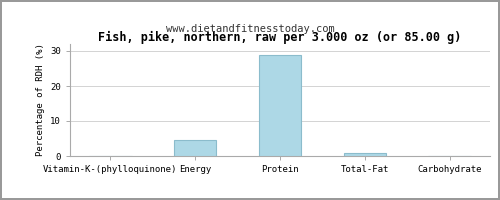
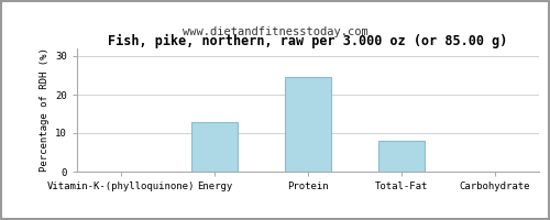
Energy: 4.5 -> 13.0
Protein: 29.0 -> 24.5
Total-Fat: 1.0 -> 8.0
